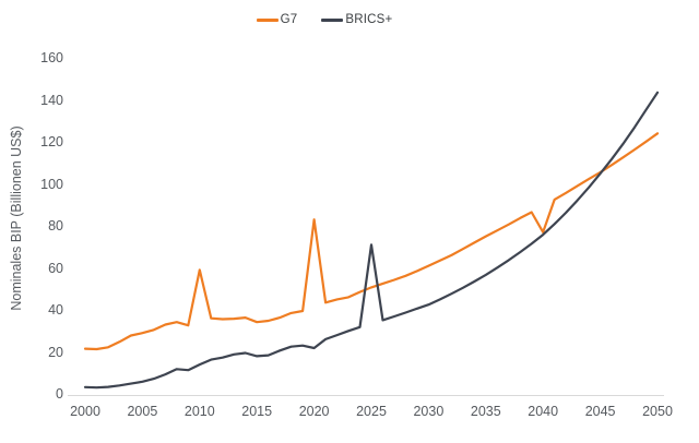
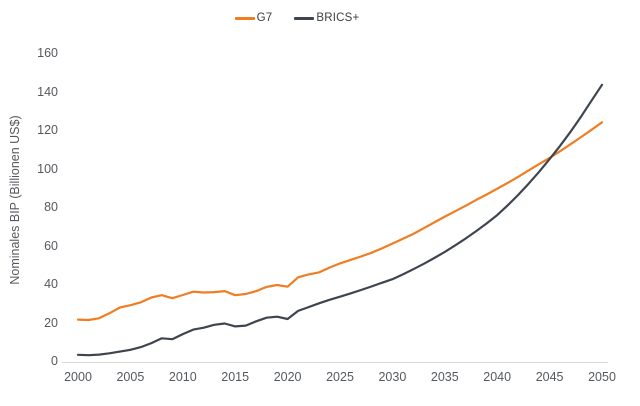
G7/2010: 59 -> 34
G7/2020: 83 -> 39
BRICS+/2025: 71 -> 33
G7/2040: 77 -> 90
